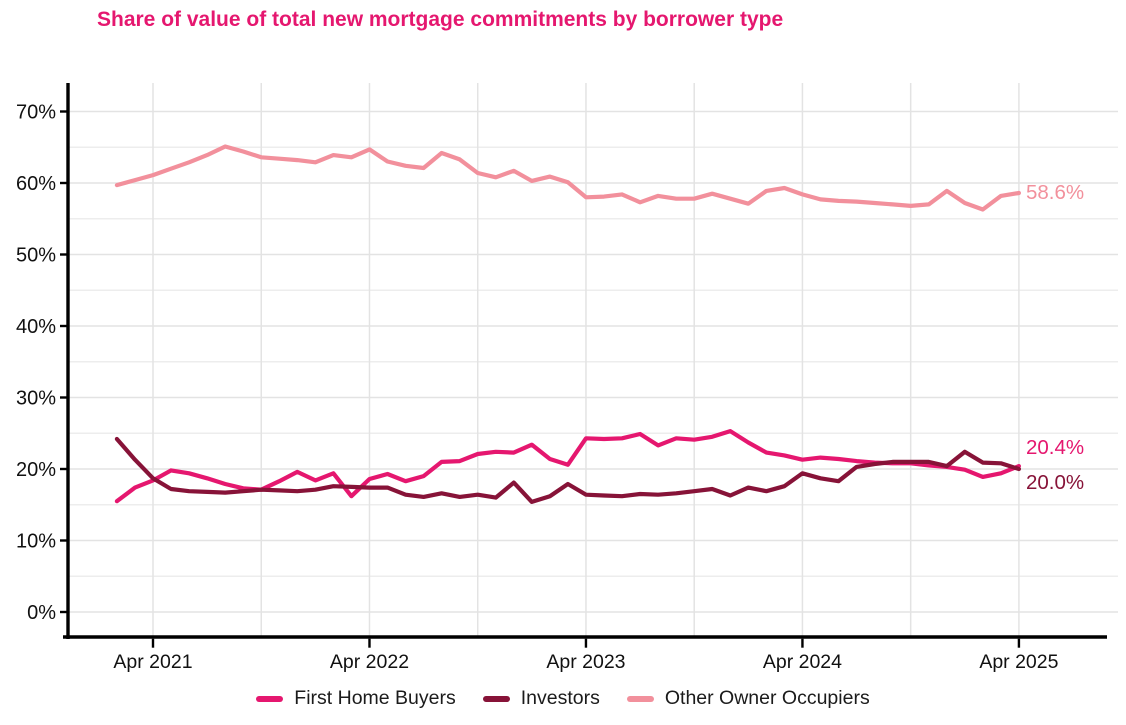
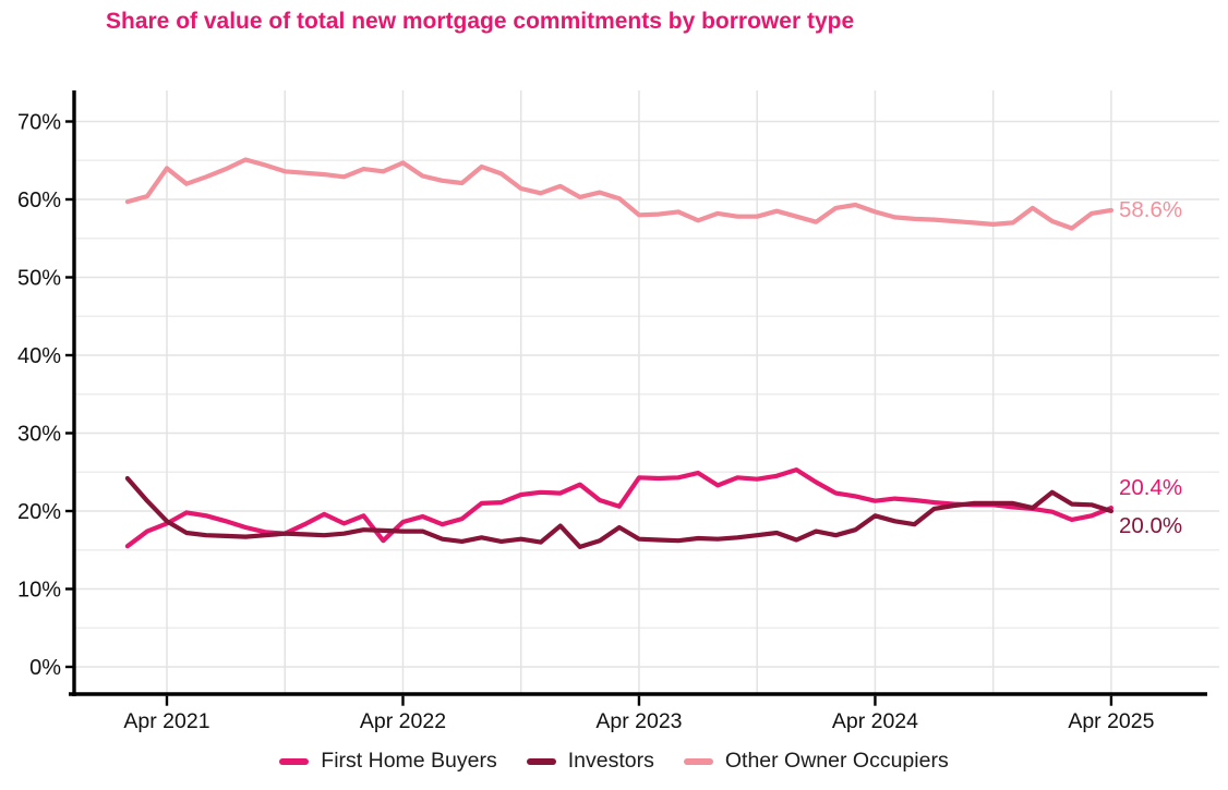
Other Owner Occupiers/Apr 2021: 61% -> 64%
